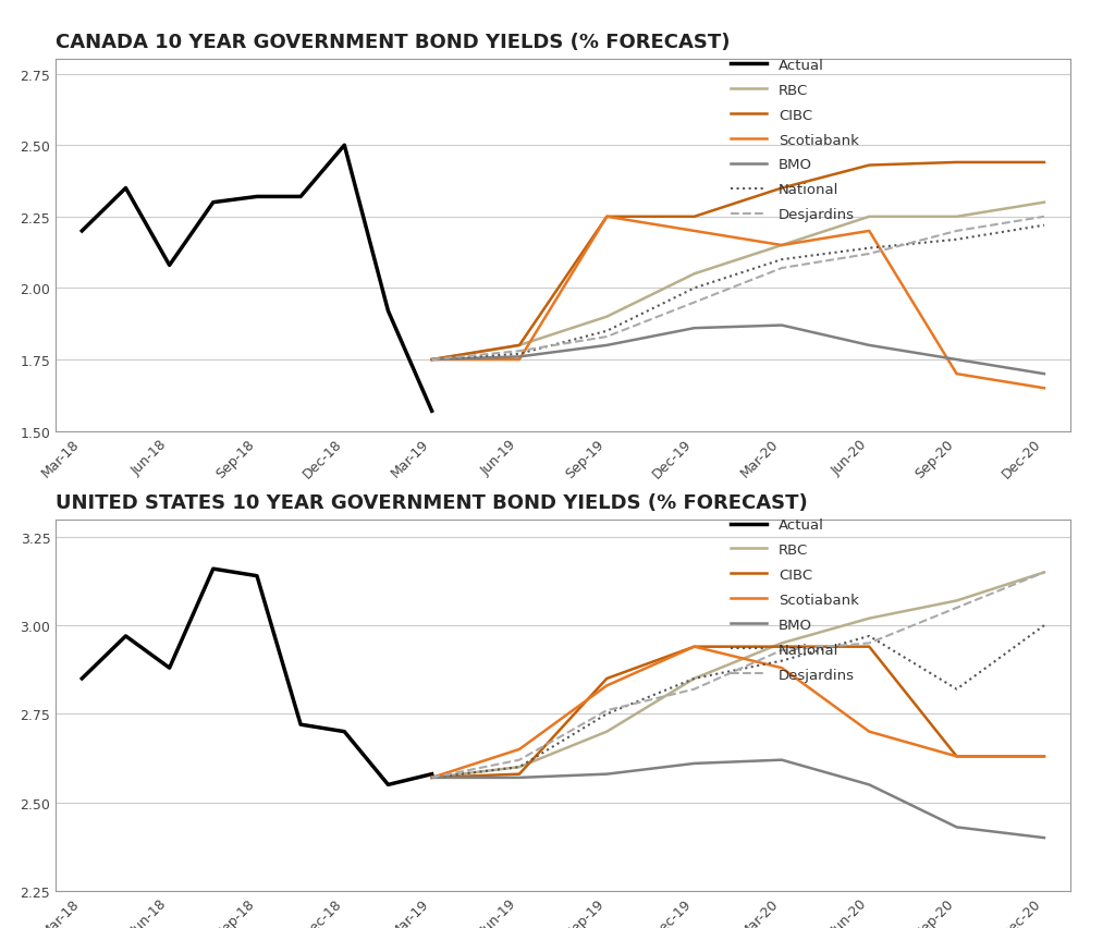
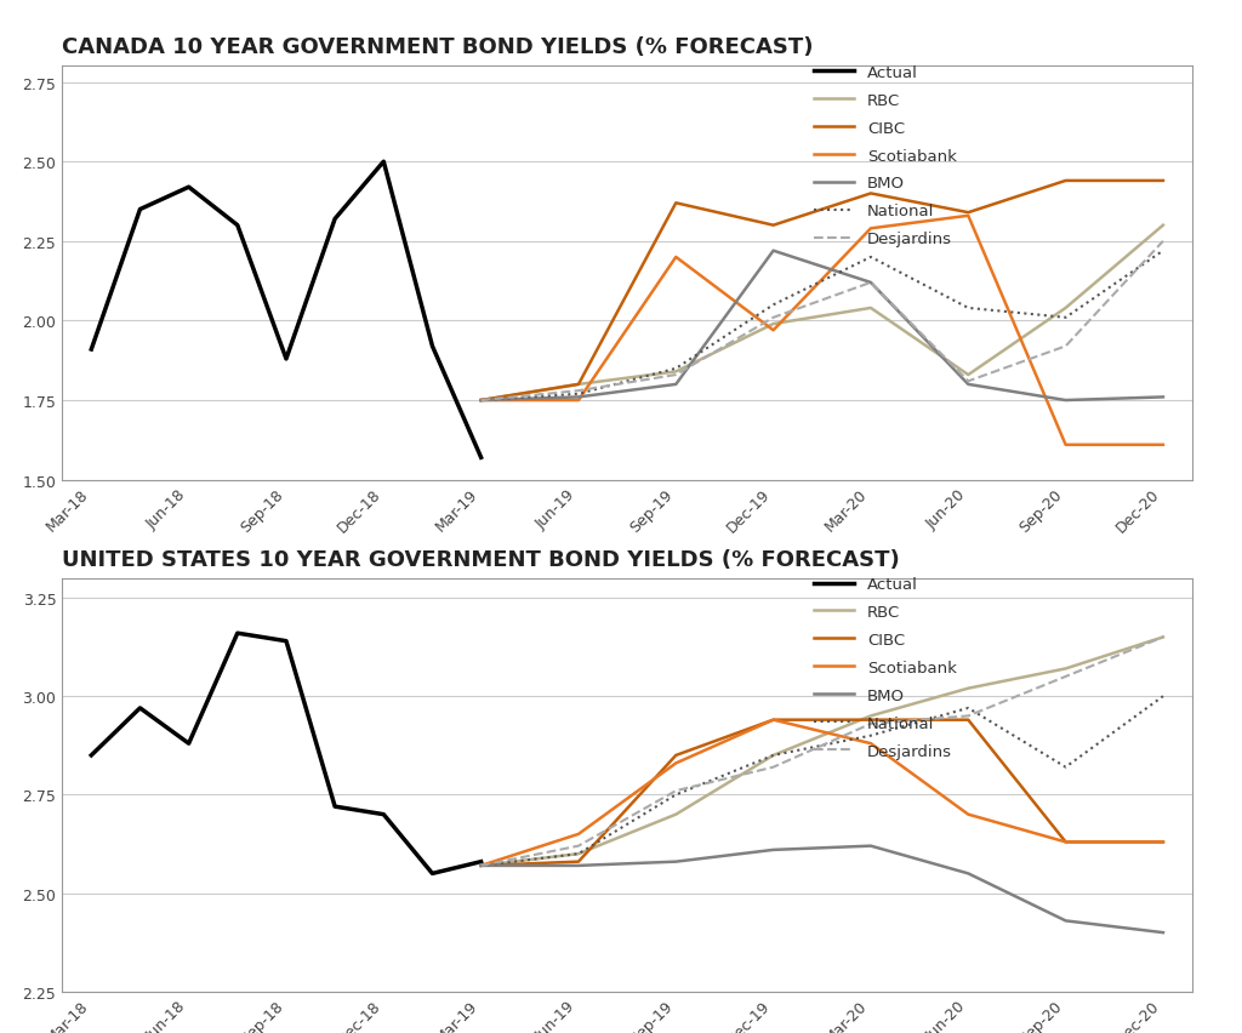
CANADA 10 YEAR GOVERNMENT BOND YIELDS (% FORECAST)/Actual/Mar-18: 2.20 -> 1.91
CANADA 10 YEAR GOVERNMENT BOND YIELDS (% FORECAST)/Actual/Jun-18: 2.08 -> 2.42
CANADA 10 YEAR GOVERNMENT BOND YIELDS (% FORECAST)/Actual/Sep-18: 2.32 -> 1.88
CANADA 10 YEAR GOVERNMENT BOND YIELDS (% FORECAST)/RBC/Sep-19: 1.90 -> 1.84
CANADA 10 YEAR GOVERNMENT BOND YIELDS (% FORECAST)/CIBC/Sep-19: 2.25 -> 2.37
CANADA 10 YEAR GOVERNMENT BOND YIELDS (% FORECAST)/Scotiabank/Sep-19: 2.25 -> 2.20
CANADA 10 YEAR GOVERNMENT BOND YIELDS (% FORECAST)/RBC/Dec-19: 2.05 -> 1.99
CANADA 10 YEAR GOVERNMENT BOND YIELDS (% FORECAST)/CIBC/Dec-19: 2.25 -> 2.30
CANADA 10 YEAR GOVERNMENT BOND YIELDS (% FORECAST)/Scotiabank/Dec-19: 2.20 -> 1.97
CANADA 10 YEAR GOVERNMENT BOND YIELDS (% FORECAST)/BMO/Dec-19: 1.86 -> 2.22
CANADA 10 YEAR GOVERNMENT BOND YIELDS (% FORECAST)/National/Dec-19: 2.00 -> 2.05
CANADA 10 YEAR GOVERNMENT BOND YIELDS (% FORECAST)/Desjardins/Dec-19: 1.95 -> 2.01
CANADA 10 YEAR GOVERNMENT BOND YIELDS (% FORECAST)/RBC/Mar-20: 2.15 -> 2.04
CANADA 10 YEAR GOVERNMENT BOND YIELDS (% FORECAST)/CIBC/Mar-20: 2.35 -> 2.40
CANADA 10 YEAR GOVERNMENT BOND YIELDS (% FORECAST)/Scotiabank/Mar-20: 2.15 -> 2.29
CANADA 10 YEAR GOVERNMENT BOND YIELDS (% FORECAST)/BMO/Mar-20: 1.87 -> 2.12
CANADA 10 YEAR GOVERNMENT BOND YIELDS (% FORECAST)/National/Mar-20: 2.10 -> 2.20
CANADA 10 YEAR GOVERNMENT BOND YIELDS (% FORECAST)/Desjardins/Mar-20: 2.07 -> 2.12
CANADA 10 YEAR GOVERNMENT BOND YIELDS (% FORECAST)/RBC/Jun-20: 2.25 -> 1.83
CANADA 10 YEAR GOVERNMENT BOND YIELDS (% FORECAST)/CIBC/Jun-20: 2.43 -> 2.34
CANADA 10 YEAR GOVERNMENT BOND YIELDS (% FORECAST)/Scotiabank/Jun-20: 2.20 -> 2.33
CANADA 10 YEAR GOVERNMENT BOND YIELDS (% FORECAST)/National/Jun-20: 2.14 -> 2.04
CANADA 10 YEAR GOVERNMENT BOND YIELDS (% FORECAST)/Desjardins/Jun-20: 2.12 -> 1.81
CANADA 10 YEAR GOVERNMENT BOND YIELDS (% FORECAST)/RBC/Sep-20: 2.25 -> 2.04
CANADA 10 YEAR GOVERNMENT BOND YIELDS (% FORECAST)/Scotiabank/Sep-20: 1.70 -> 1.61
CANADA 10 YEAR GOVERNMENT BOND YIELDS (% FORECAST)/National/Sep-20: 2.17 -> 2.01
CANADA 10 YEAR GOVERNMENT BOND YIELDS (% FORECAST)/Desjardins/Sep-20: 2.20 -> 1.92
CANADA 10 YEAR GOVERNMENT BOND YIELDS (% FORECAST)/Scotiabank/Dec-20: 1.65 -> 1.61
CANADA 10 YEAR GOVERNMENT BOND YIELDS (% FORECAST)/BMO/Dec-20: 1.70 -> 1.76
